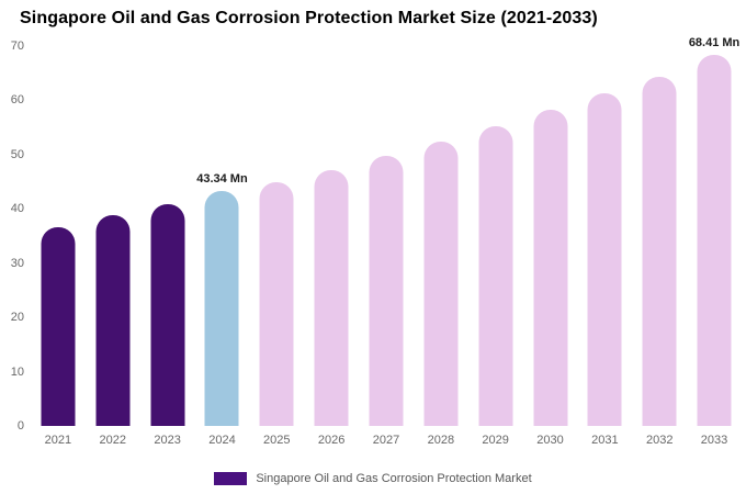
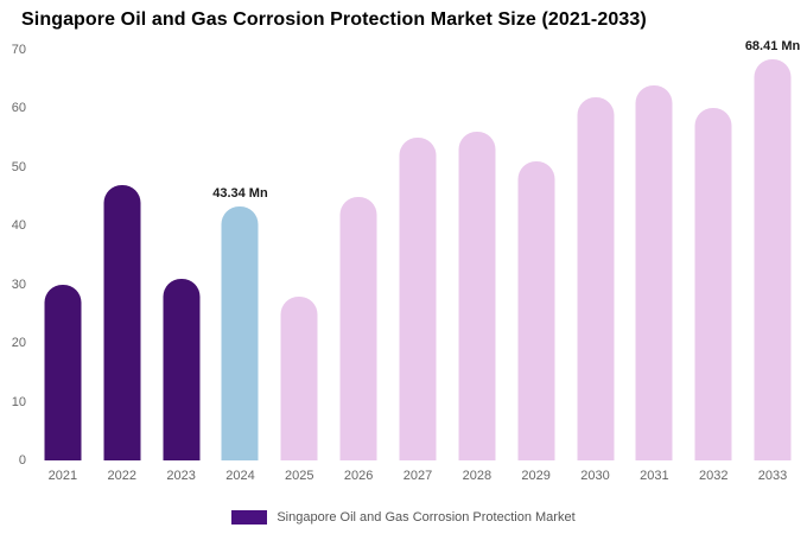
2021: 37 -> 30
2022: 39 -> 47
2023: 41 -> 31
2025: 45 -> 28
2026: 47 -> 45
2027: 50 -> 55
2028: 52 -> 56
2029: 55 -> 51
2030: 58 -> 62
2031: 61 -> 64
2032: 64 -> 60
